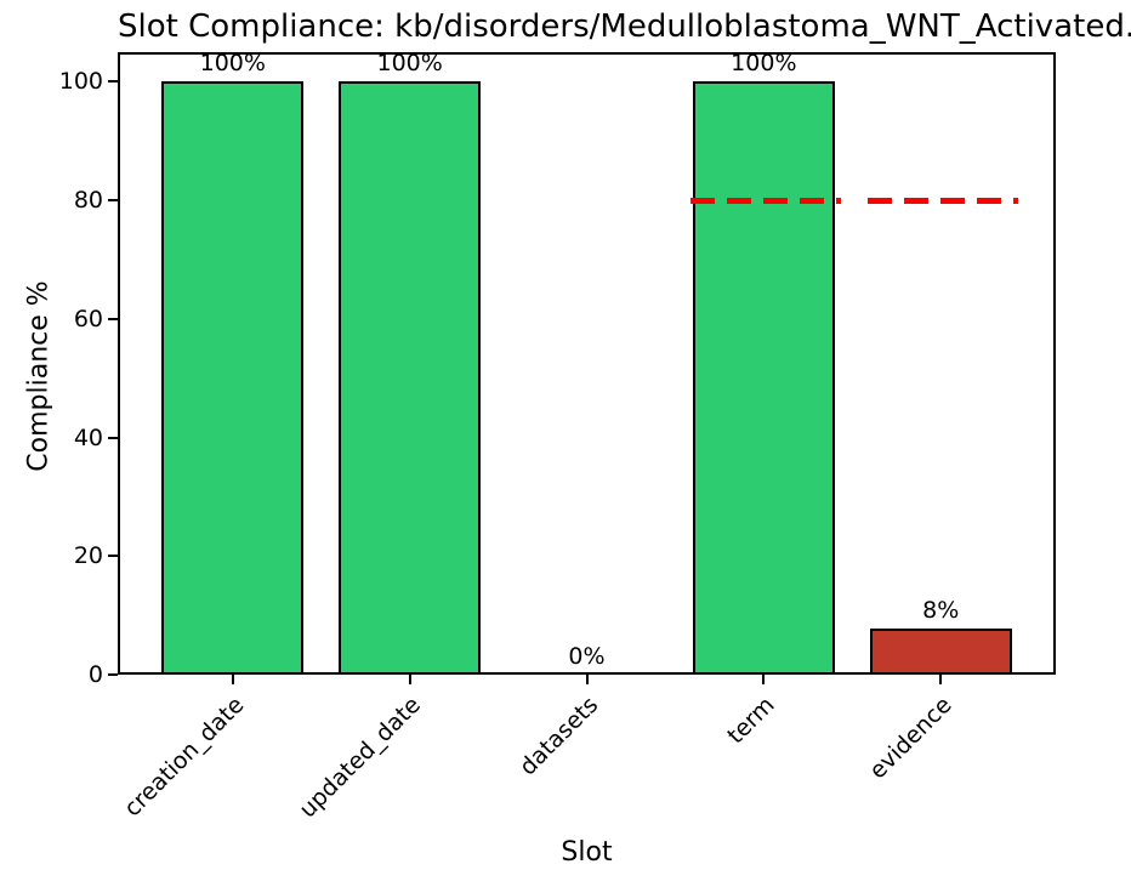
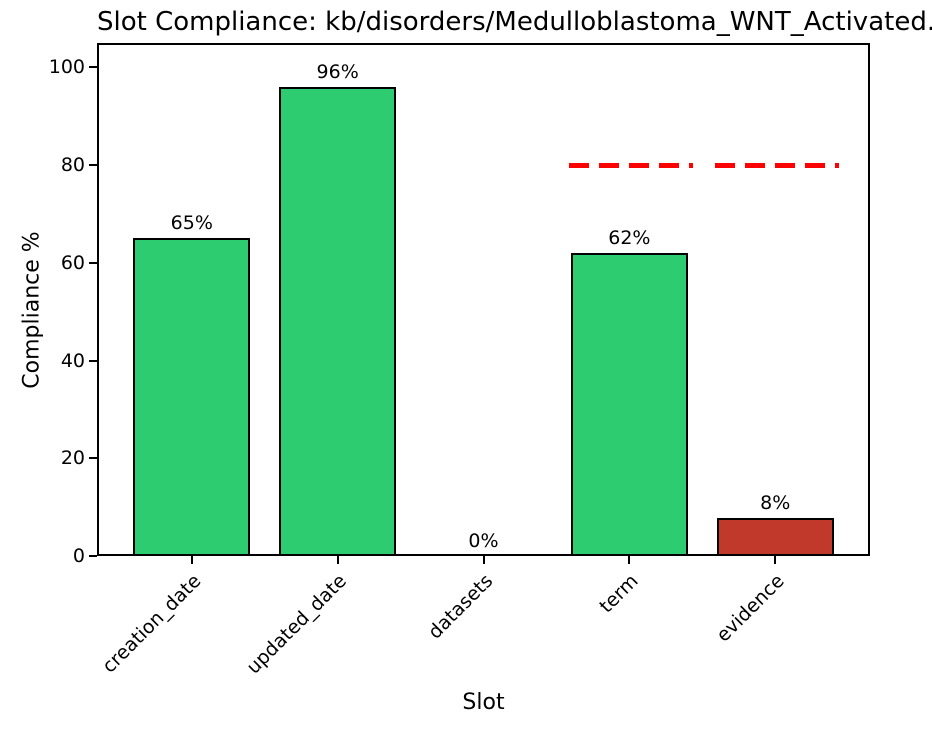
creation_date: 100% -> 65%
updated_date: 100% -> 96%
term: 100% -> 62%
